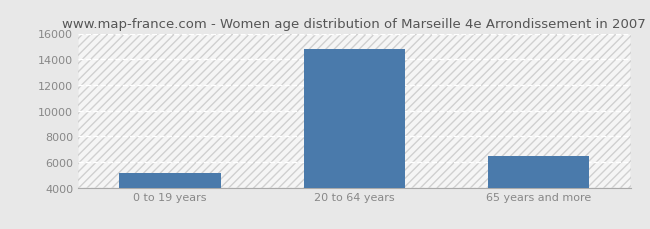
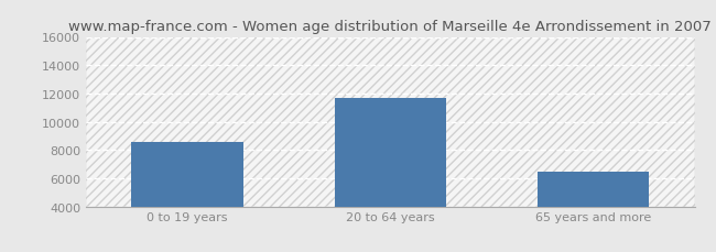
0 to 19 years: 5100 -> 8600
20 to 64 years: 14800 -> 11700
